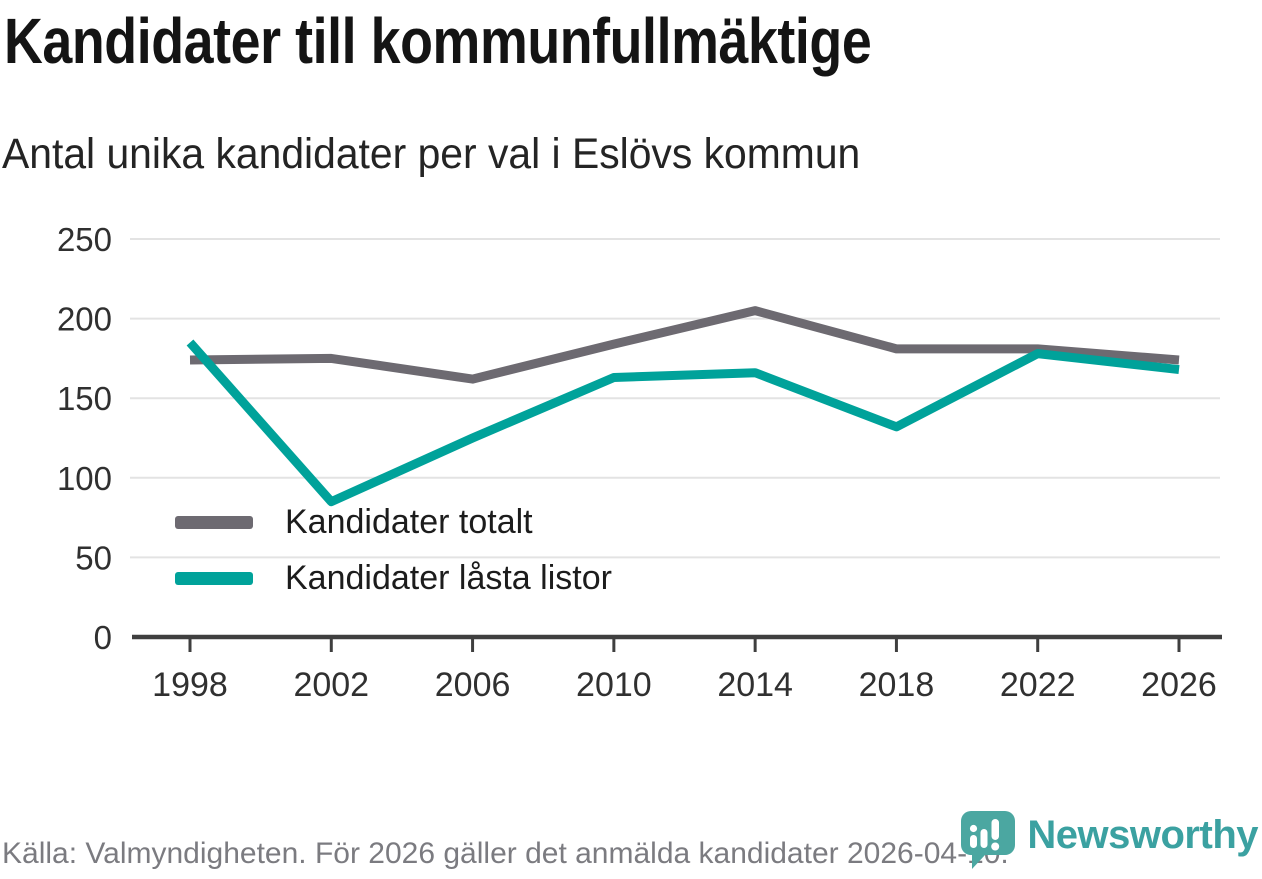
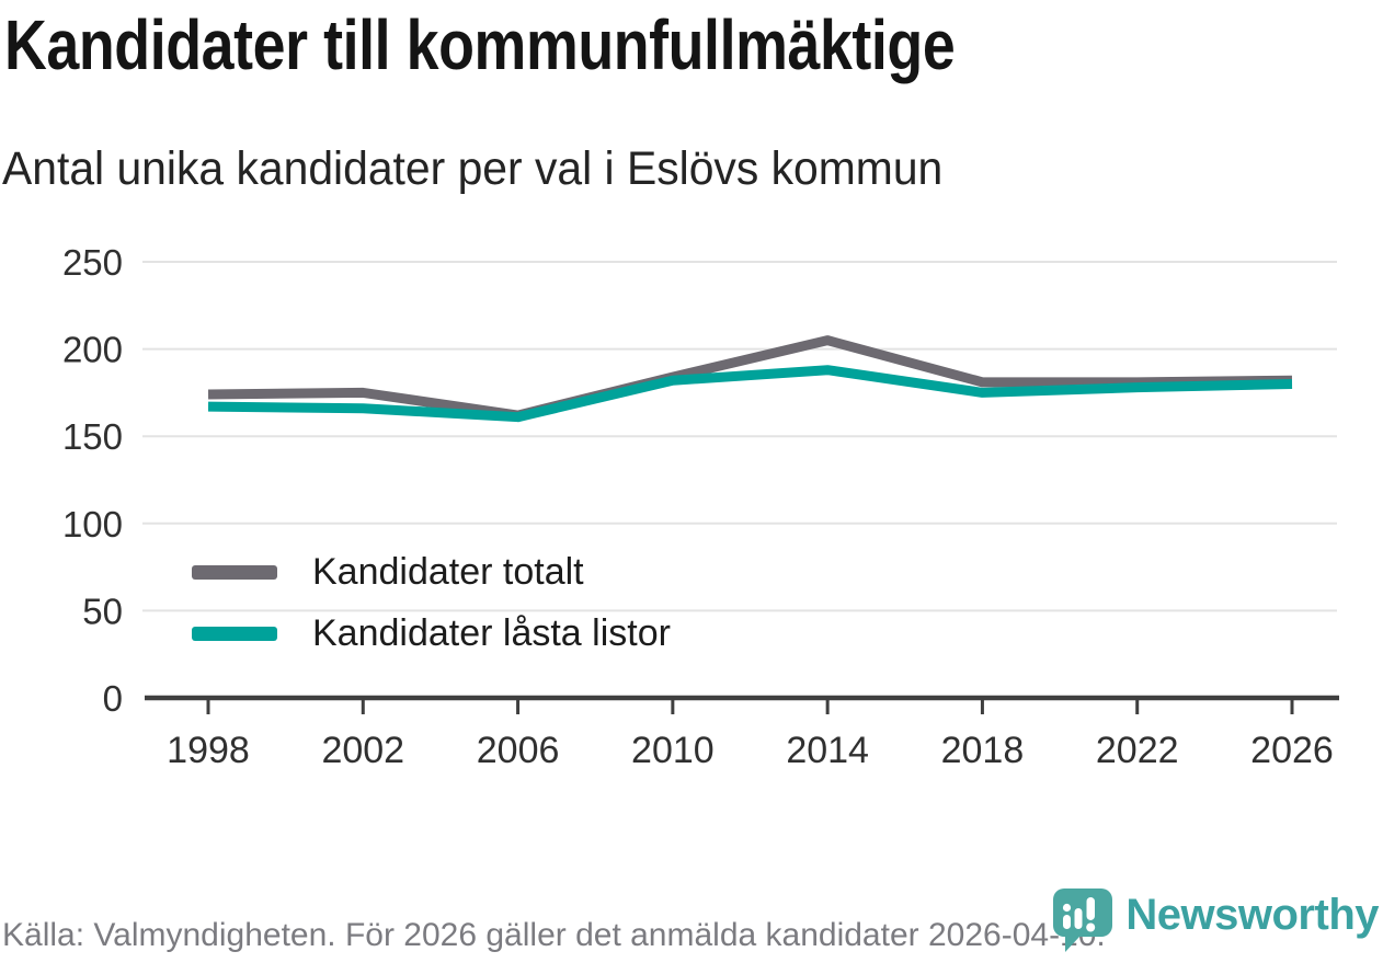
Kandidater låsta listor/1998: 185 -> 167
Kandidater låsta listor/2002: 85 -> 166
Kandidater låsta listor/2006: 125 -> 161
Kandidater låsta listor/2010: 163 -> 182
Kandidater låsta listor/2014: 166 -> 188
Kandidater låsta listor/2018: 132 -> 175
Kandidater totalt/2026: 174 -> 182
Kandidater låsta listor/2026: 168 -> 180
